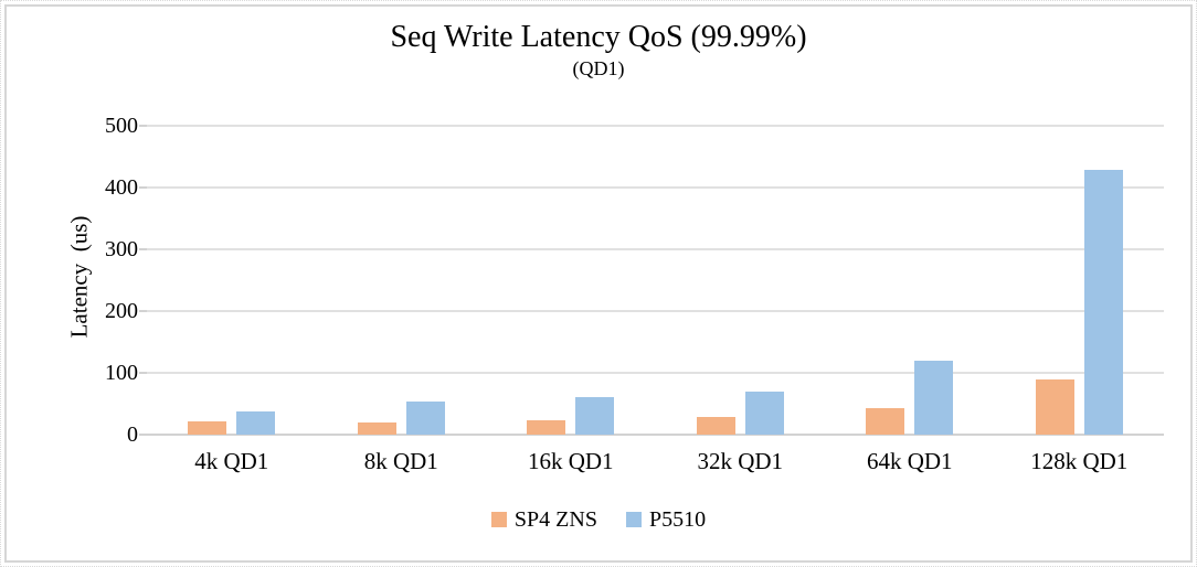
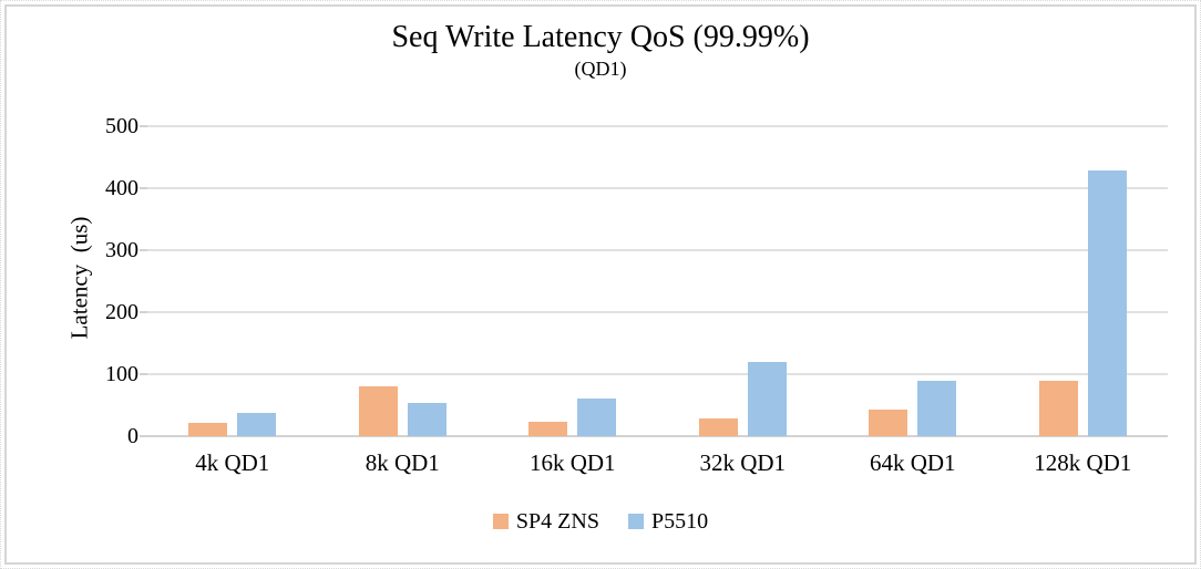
SP4 ZNS/8k QD1: 20 -> 80
P5510/32k QD1: 70 -> 120
P5510/64k QD1: 120 -> 90
